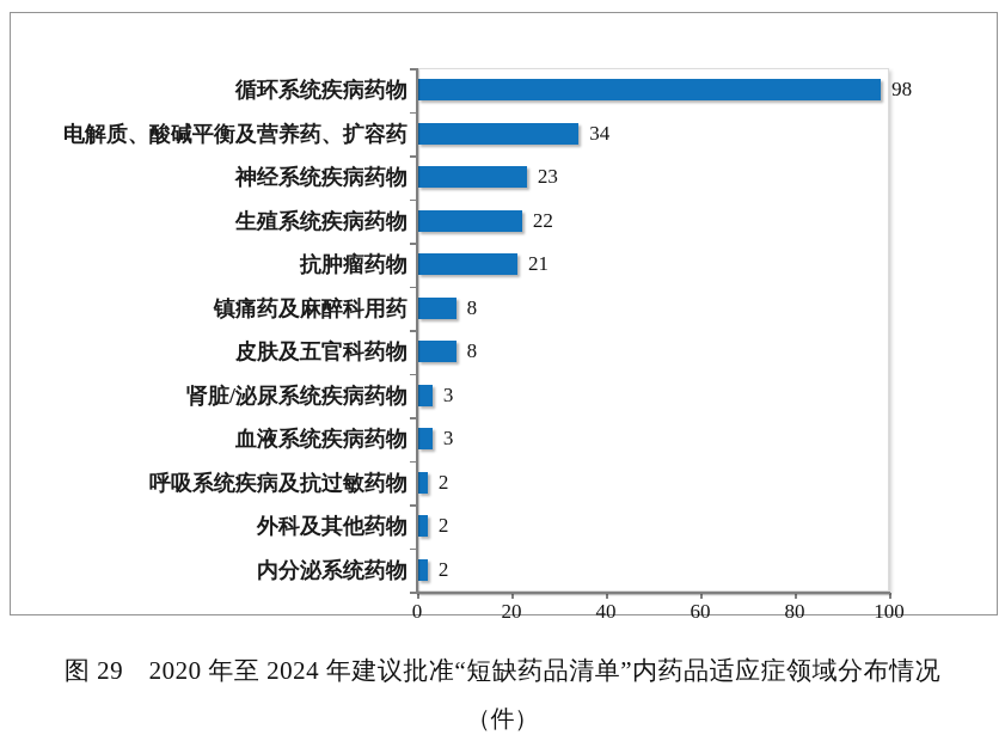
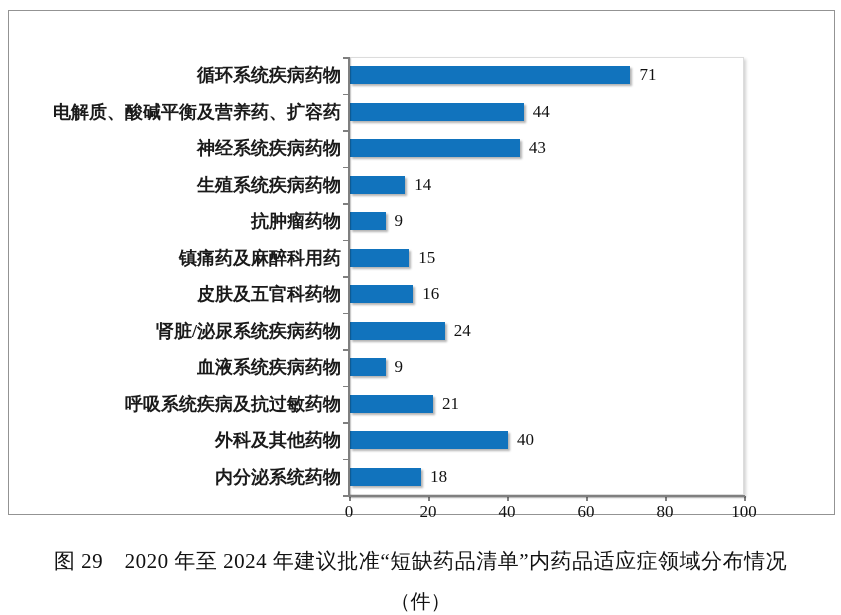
循环系统疾病药物: 98 -> 71
电解质、酸碱平衡及营养药、扩容药: 34 -> 44
神经系统疾病药物: 23 -> 43
生殖系统疾病药物: 22 -> 14
抗肿瘤药物: 21 -> 9
镇痛药及麻醉科用药: 8 -> 15
皮肤及五官科药物: 8 -> 16
肾脏/泌尿系统疾病药物: 3 -> 24
血液系统疾病药物: 3 -> 9
呼吸系统疾病及抗过敏药物: 2 -> 21
外科及其他药物: 2 -> 40
内分泌系统药物: 2 -> 18
